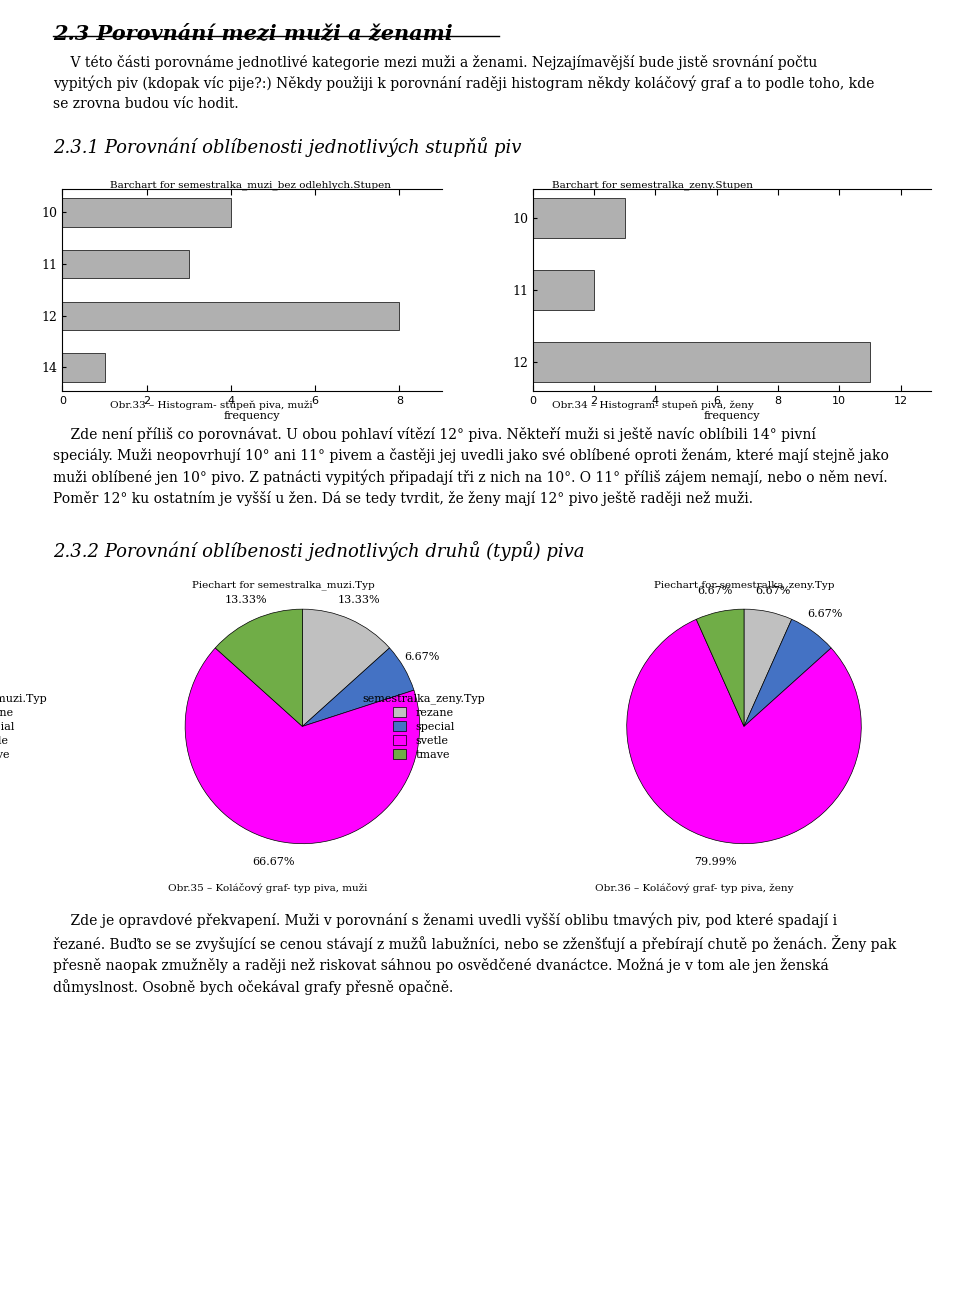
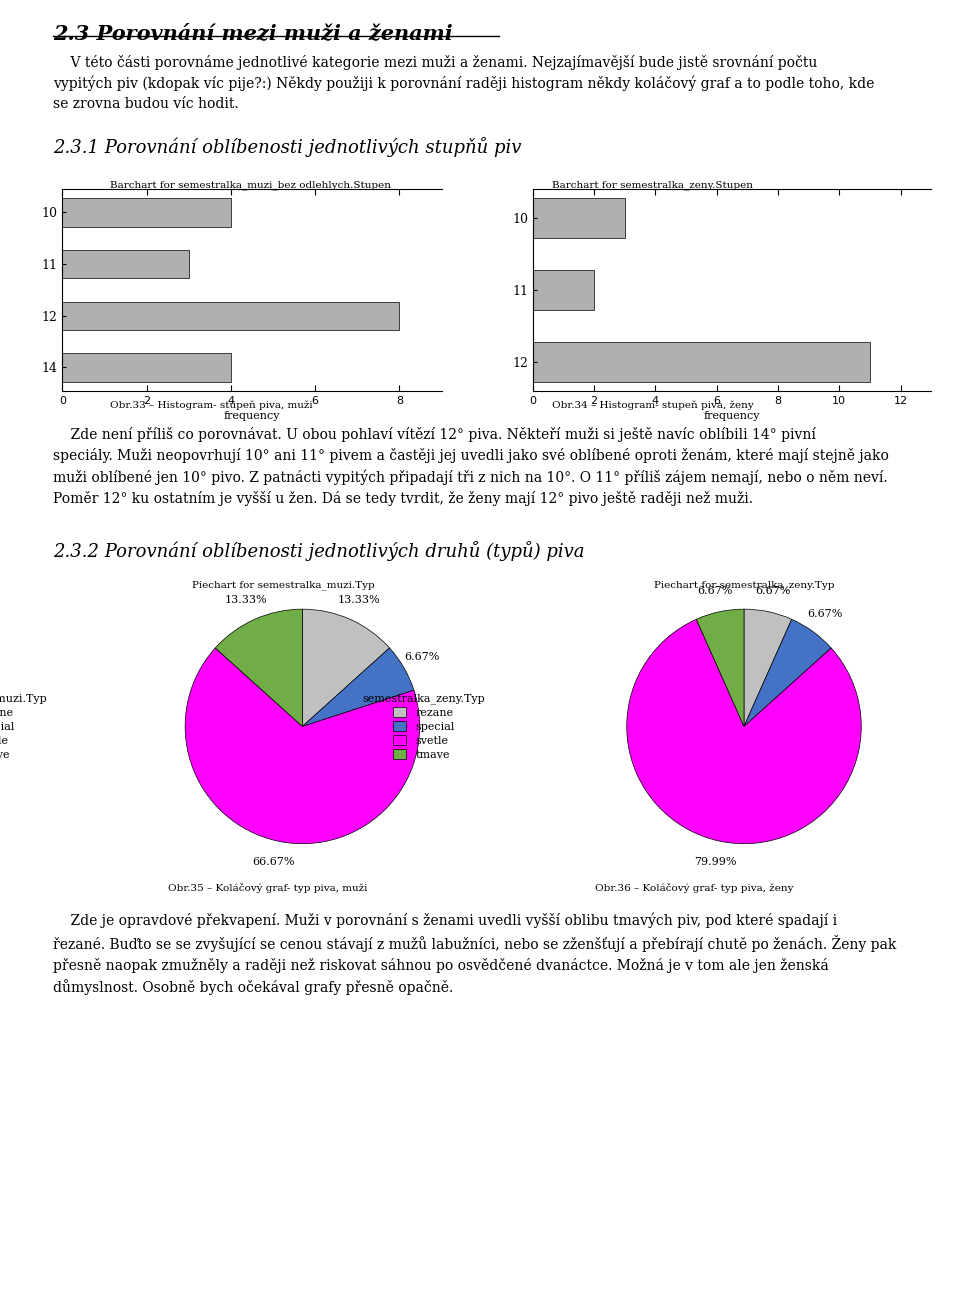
14: 1 -> 4
